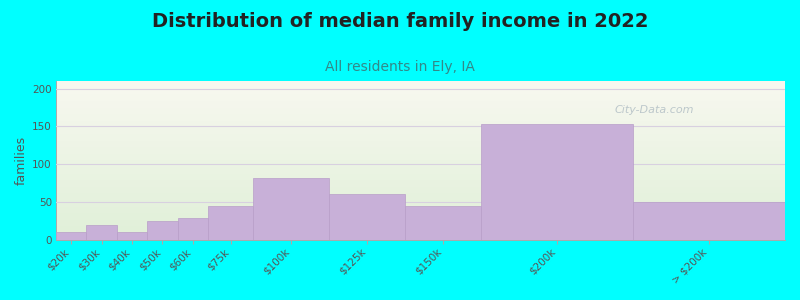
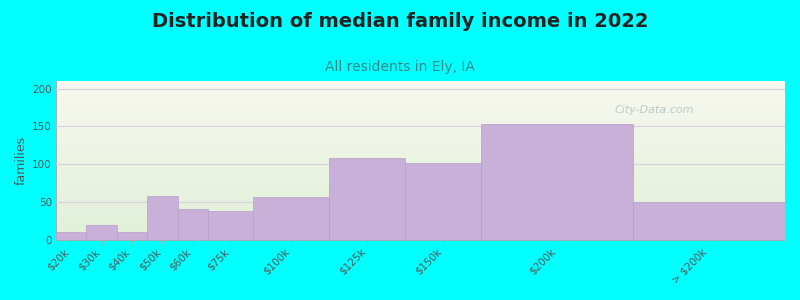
$50k: 25 -> 58
$60k: 28 -> 40
$75k: 45 -> 38
$100k: 82 -> 56
$125k: 60 -> 108
$150k: 45 -> 102
